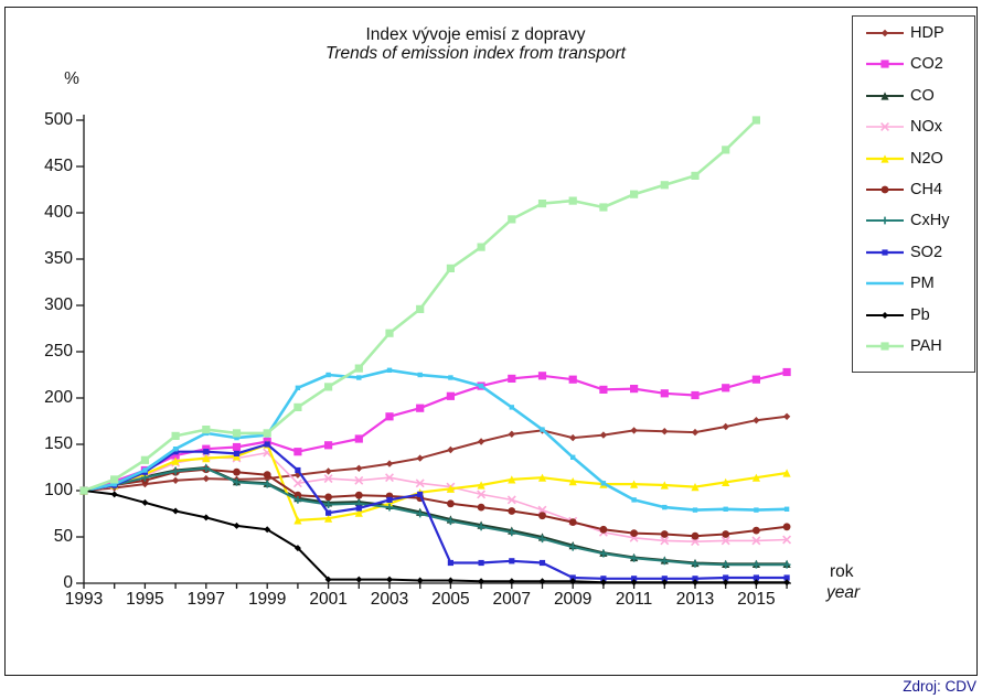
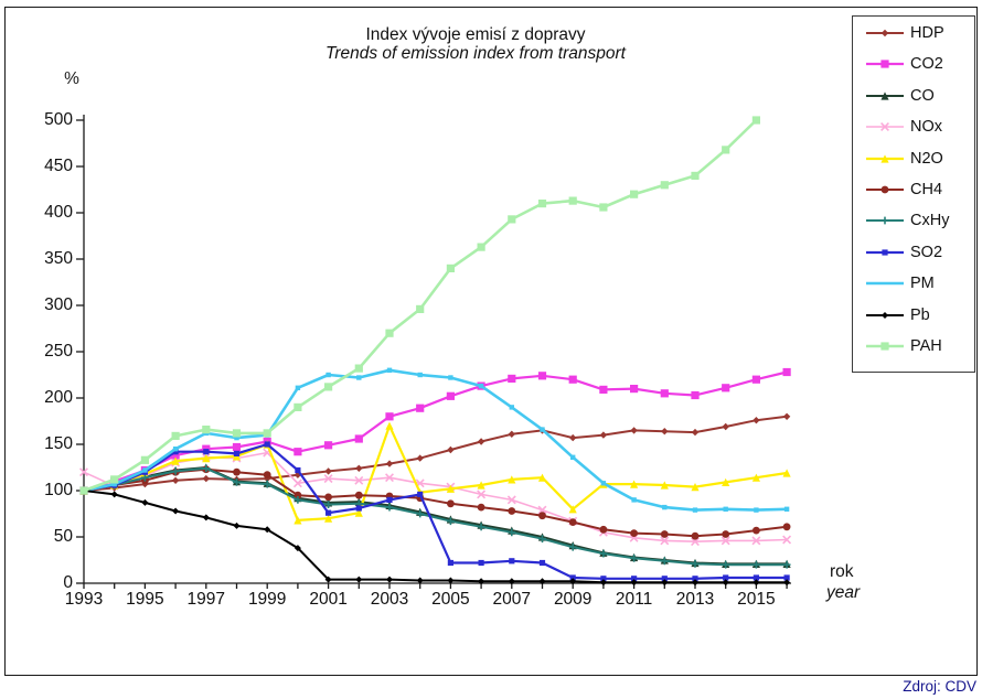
NOx/1993: 100 -> 120
N2O/2003: 90 -> 170
N2O/2009: 110 -> 80
